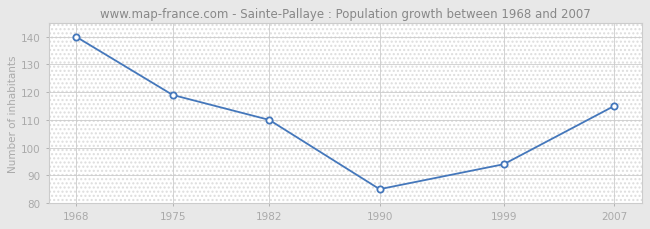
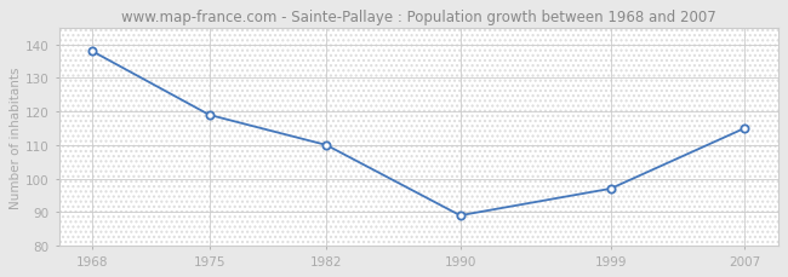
1968: 140 -> 138
1990: 85 -> 89
1999: 94 -> 97
